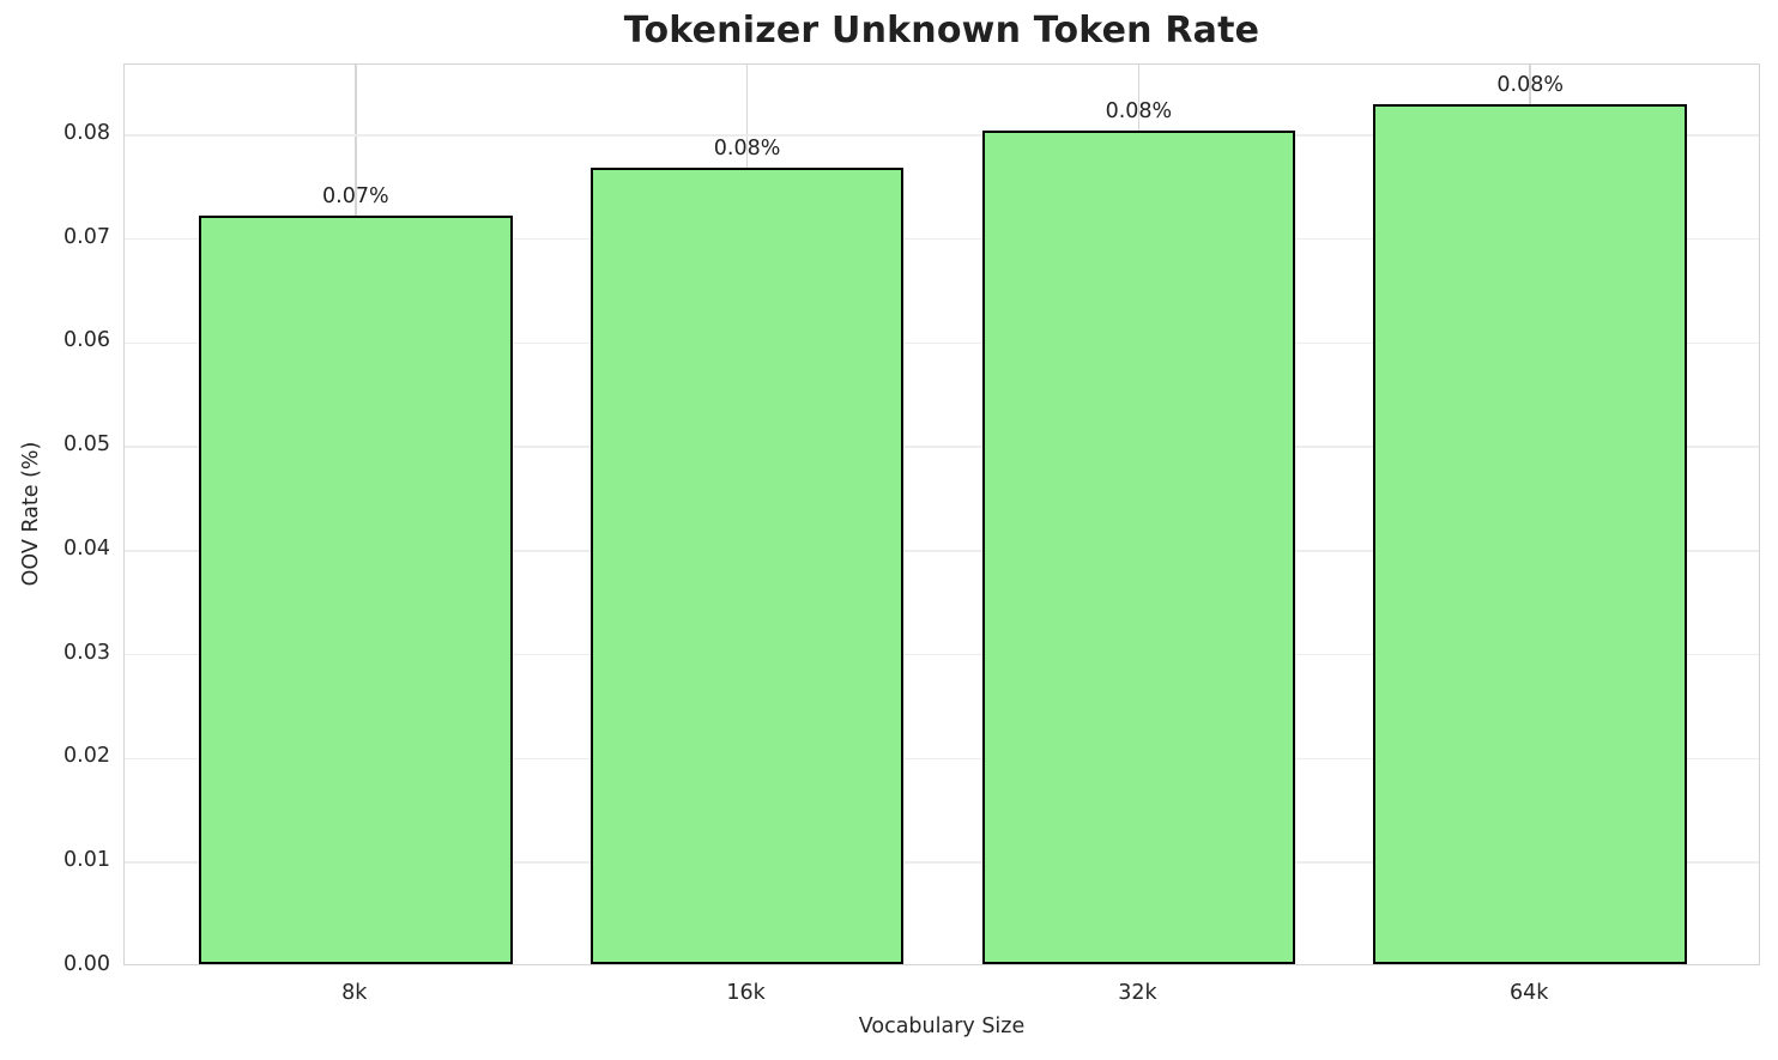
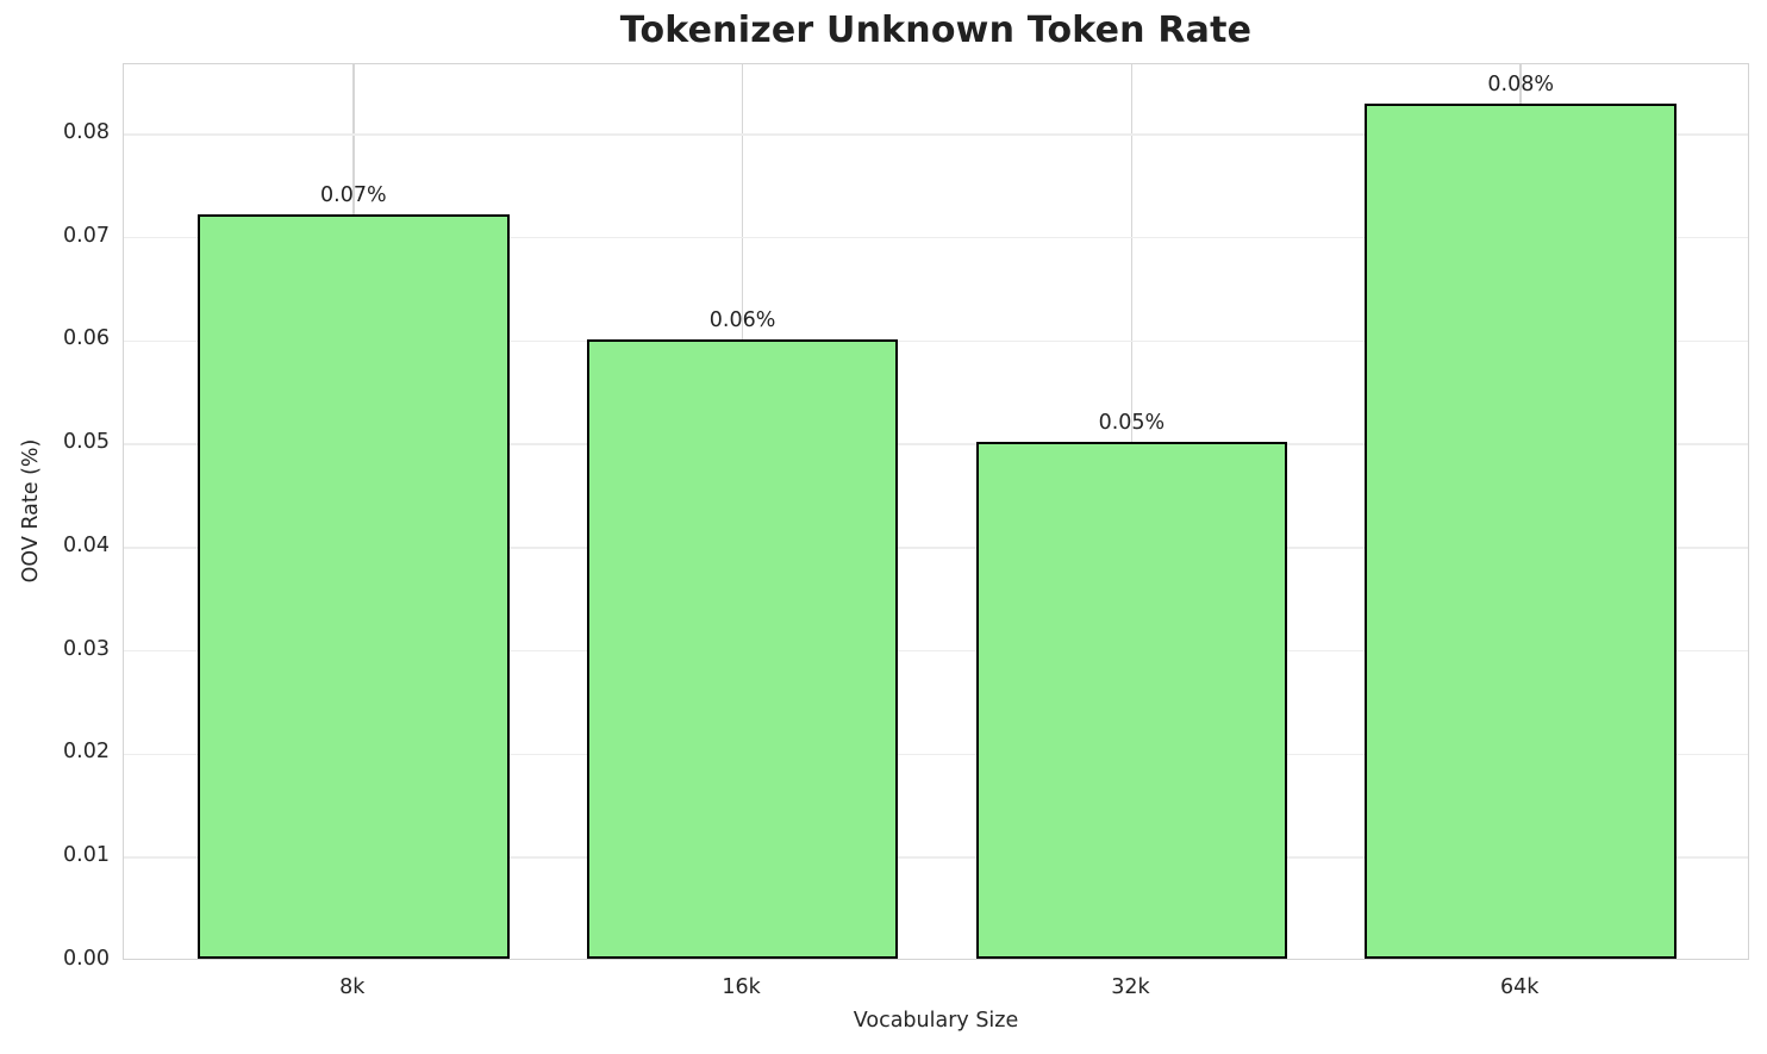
16k: 0.08% -> 0.06%
32k: 0.08% -> 0.05%
